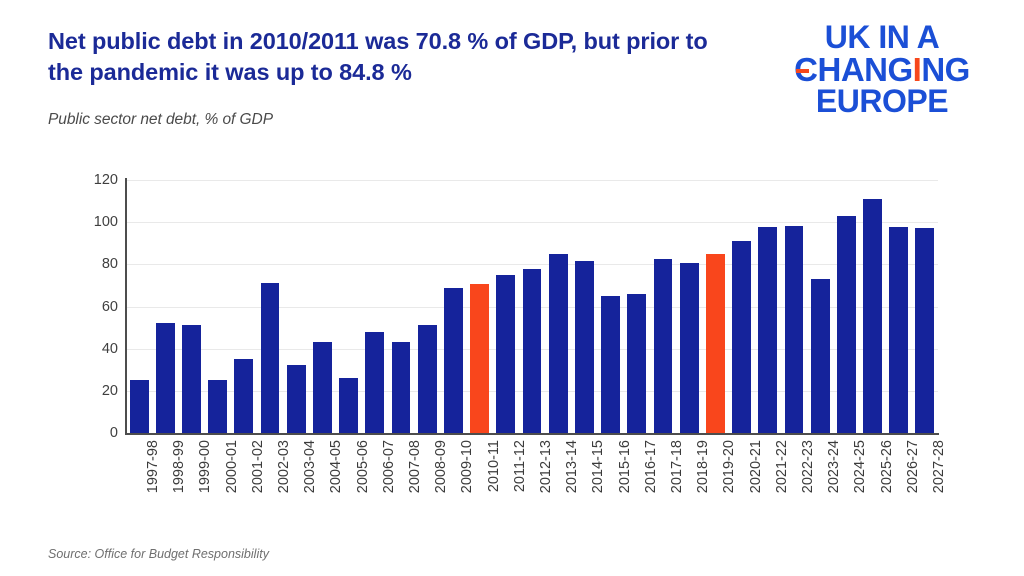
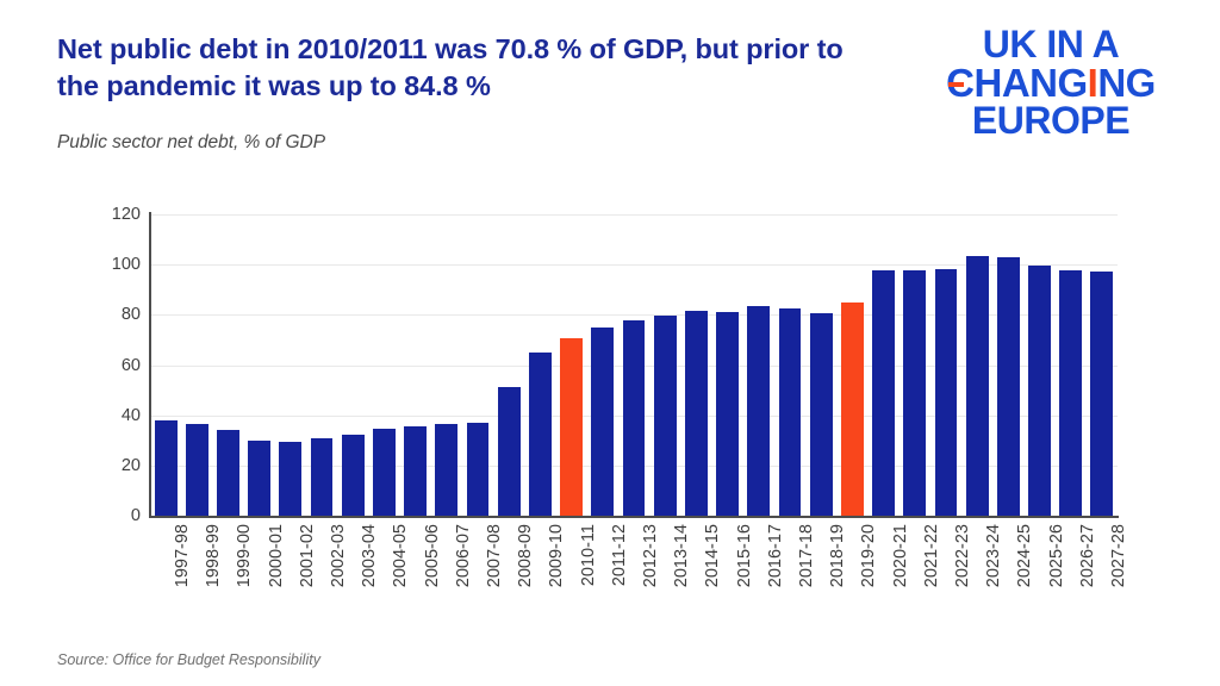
1997-98: 25 -> 38
1998-99: 52 -> 37
1999-00: 51 -> 34
2000-01: 25 -> 30
2001-02: 35 -> 29
2002-03: 71 -> 31
2004-05: 43 -> 34
2005-06: 26 -> 36
2006-07: 48 -> 36
2007-08: 43 -> 37
2009-10: 69 -> 65
2013-14: 85 -> 80
2015-16: 65 -> 81
2016-17: 66 -> 83
2020-21: 91 -> 98
2023-24: 73 -> 104
2025-26: 111 -> 100
